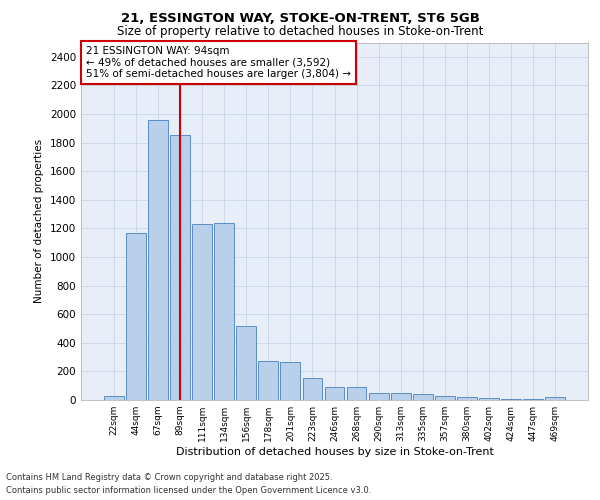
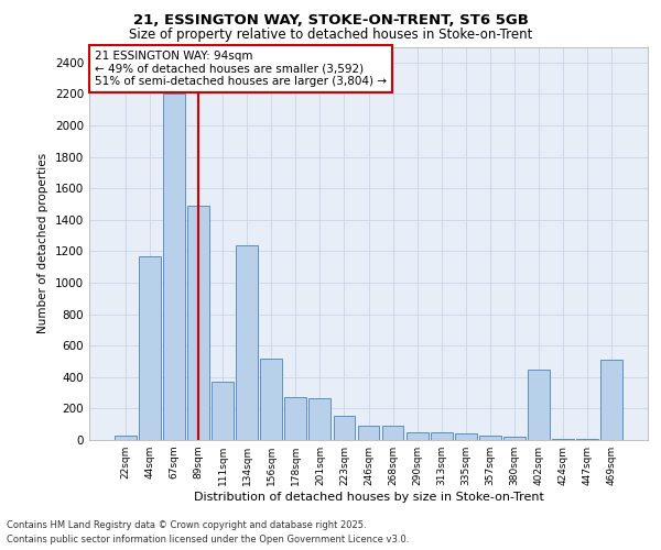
67sqm: 1960 -> 2200
89sqm: 1850 -> 1490
111sqm: 1230 -> 370
402sqm: 20 -> 450
469sqm: 20 -> 510
